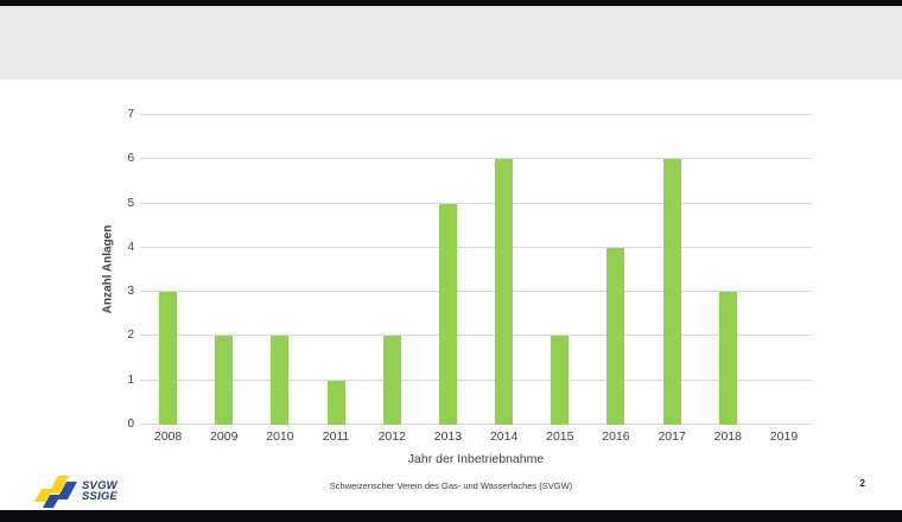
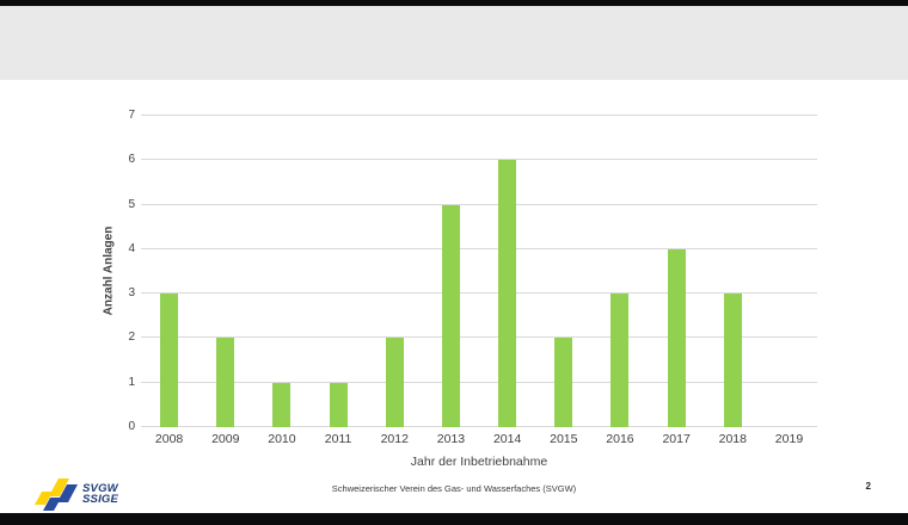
2010: 2 -> 1
2016: 4 -> 3
2017: 6 -> 4
